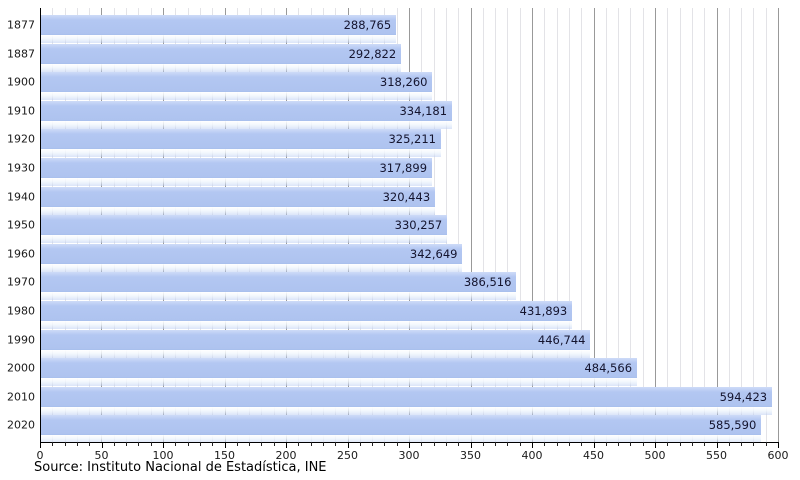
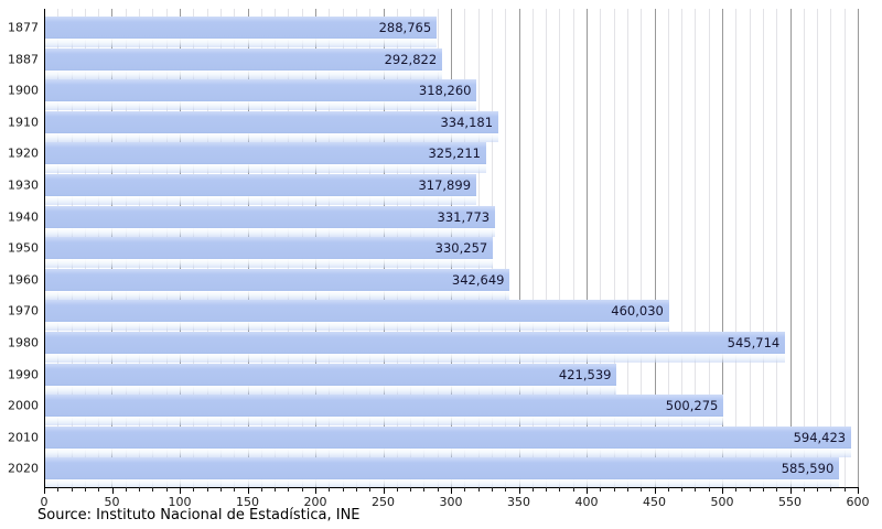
1940: 320,443 -> 331,773
1970: 386,516 -> 460,030
1980: 431,893 -> 545,714
1990: 446,744 -> 421,539
2000: 484,566 -> 500,275
